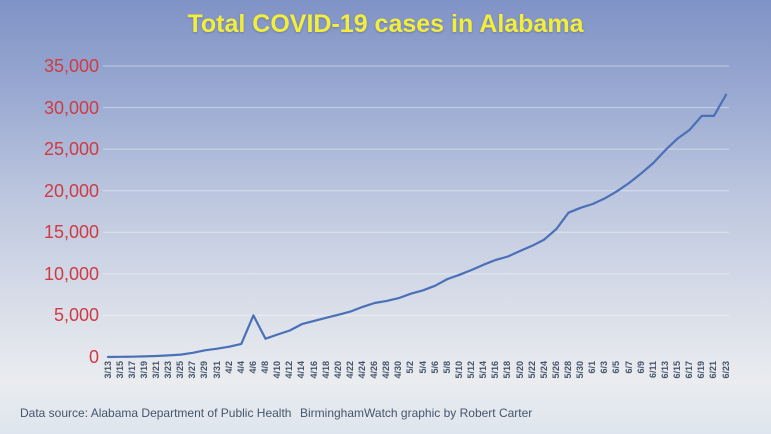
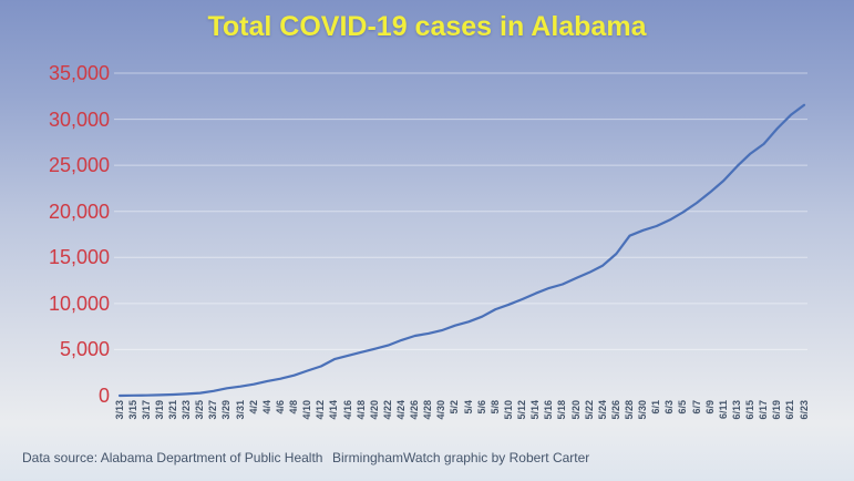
4/6: 5000 -> 2000
6/21: 29000 -> 30000
